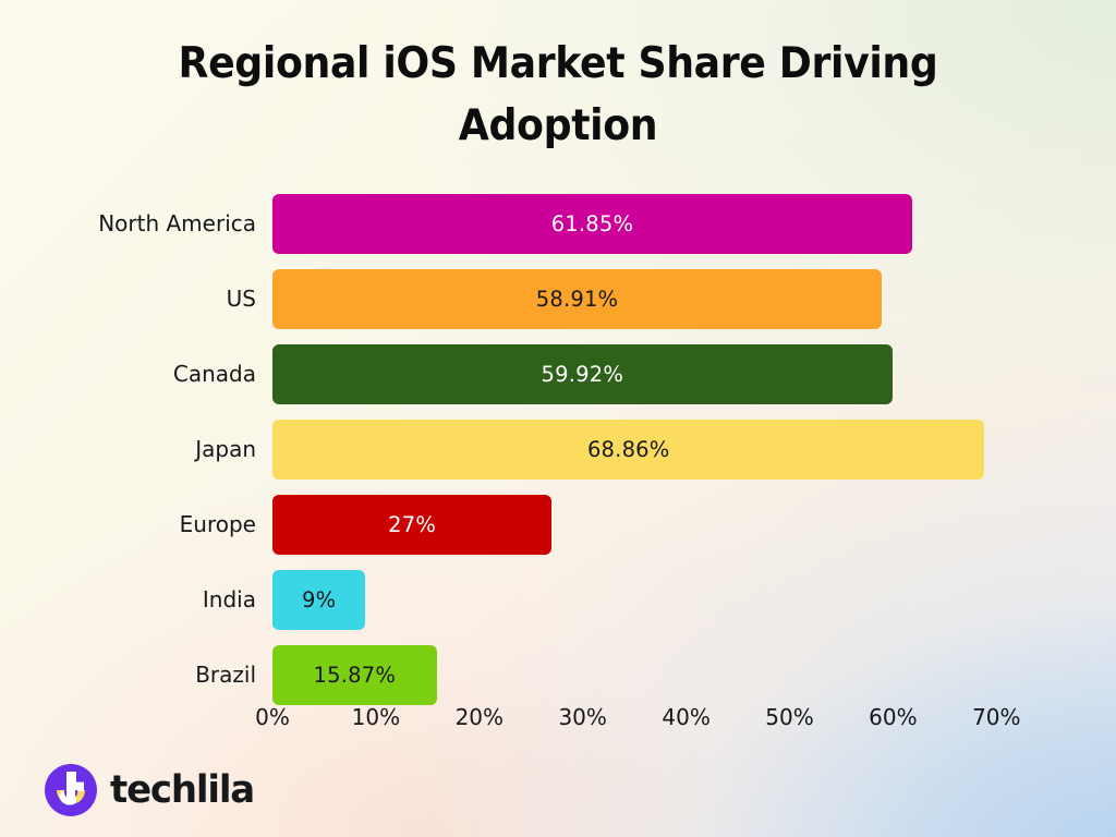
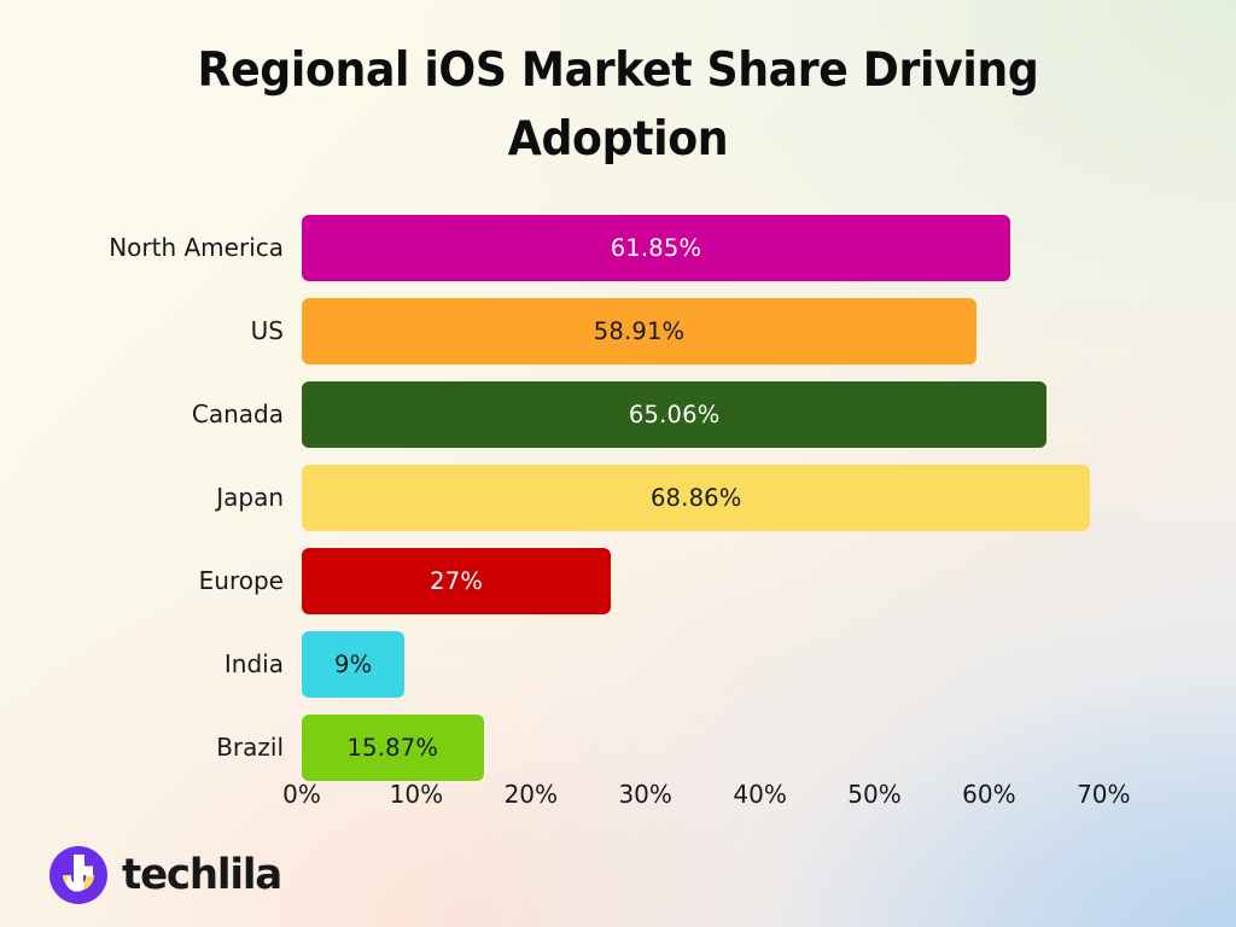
Canada: 59.92% -> 65.06%
